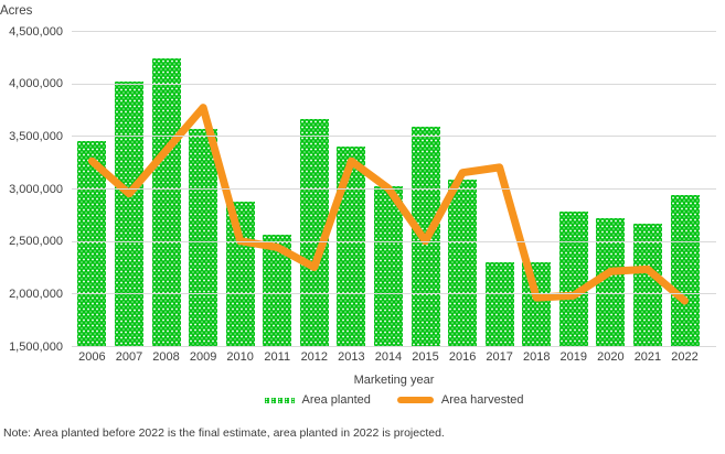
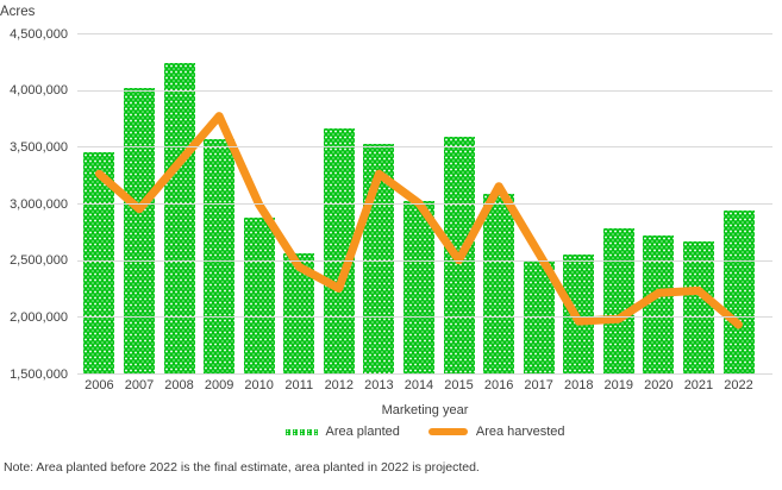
Area harvested/2010: 2500000 -> 3000000
Area planted/2013: 3400000 -> 3500000
Area planted/2017: 2300000 -> 2500000
Area harvested/2017: 3200000 -> 2600000
Area planted/2018: 2300000 -> 2600000
